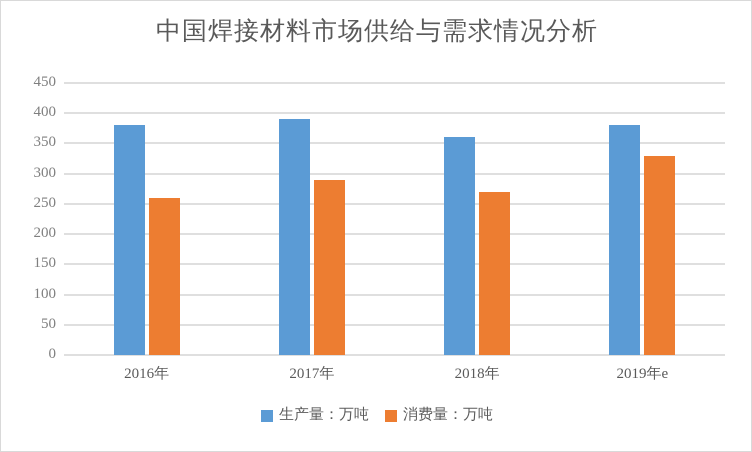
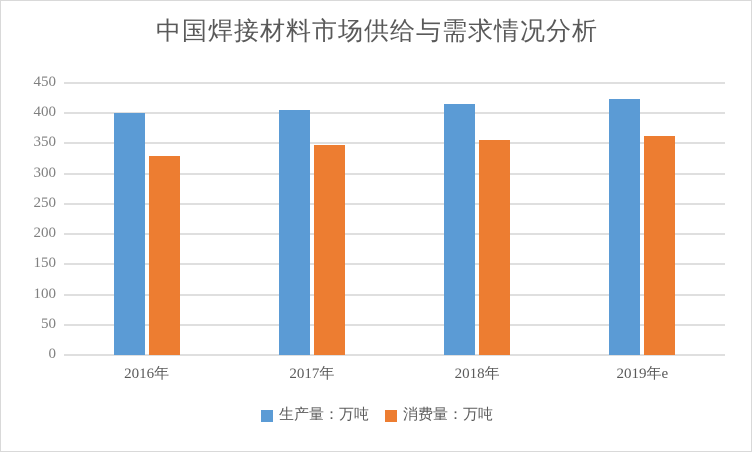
生产量：万吨/2016年: 380 -> 400
消费量：万吨/2016年: 260 -> 330
生产量：万吨/2017年: 390 -> 410
消费量：万吨/2017年: 290 -> 350
生产量：万吨/2018年: 360 -> 420
消费量：万吨/2018年: 270 -> 360
生产量：万吨/2019年e: 380 -> 420
消费量：万吨/2019年e: 330 -> 360
